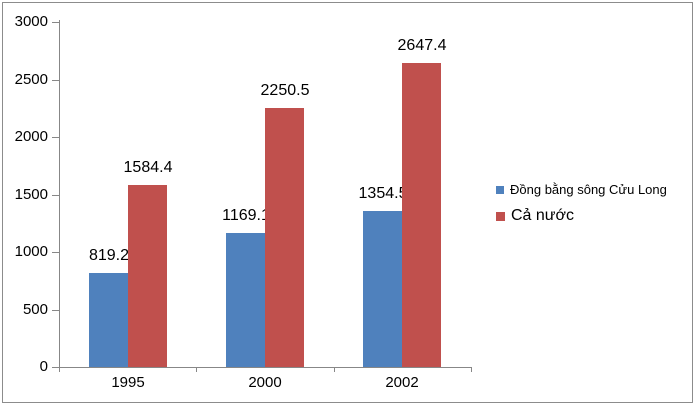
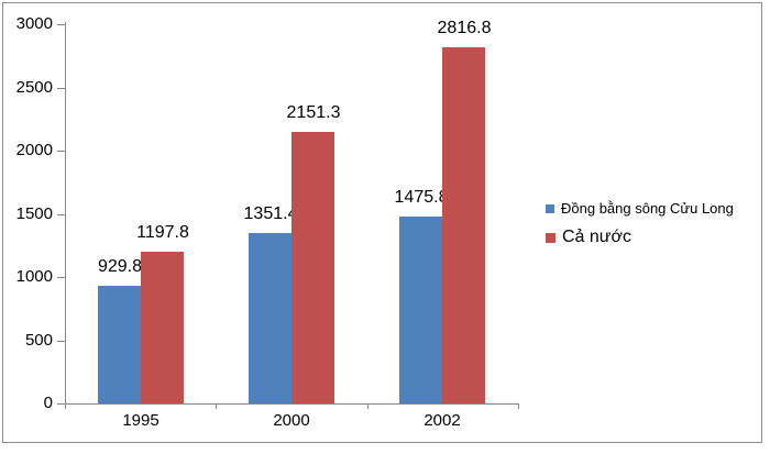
Đồng bằng sông Cửu Long/1995: 819.2 -> 929.8
Cả nước/1995: 1584.4 -> 1197.8
Đồng bằng sông Cửu Long/2000: 1169.1 -> 1351.4
Cả nước/2000: 2250.5 -> 2151.3
Đồng bằng sông Cửu Long/2002: 1354.5 -> 1475.8
Cả nước/2002: 2647.4 -> 2816.8
